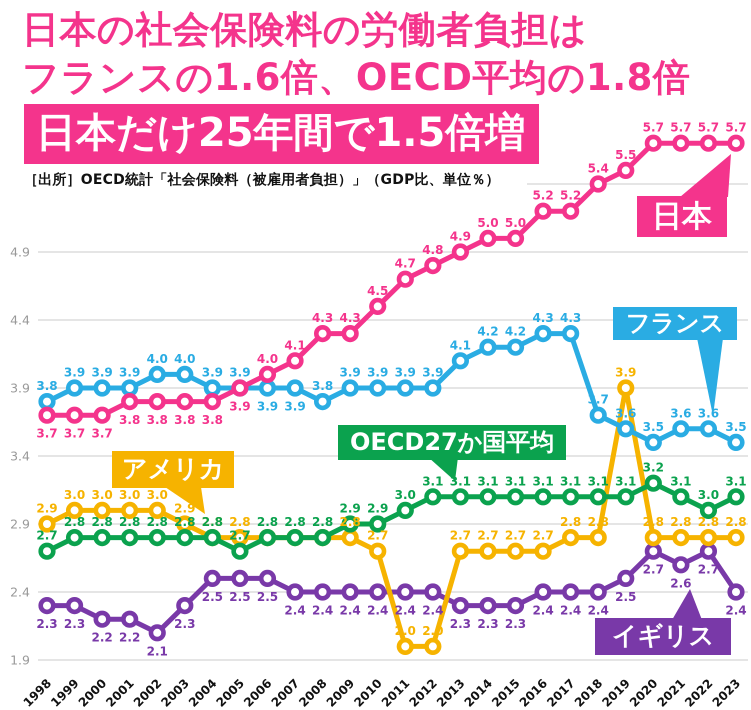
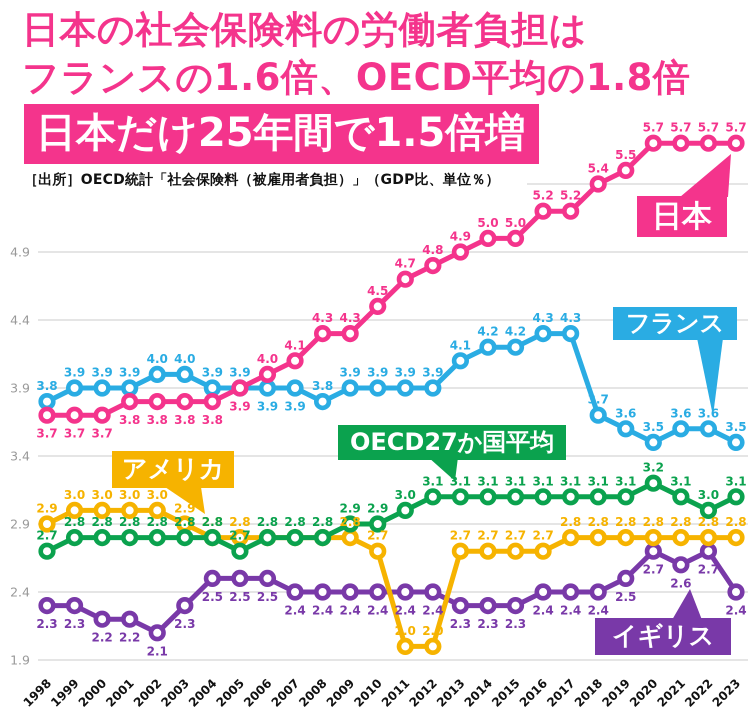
アメリカ/2019: 3.9 -> 2.8
